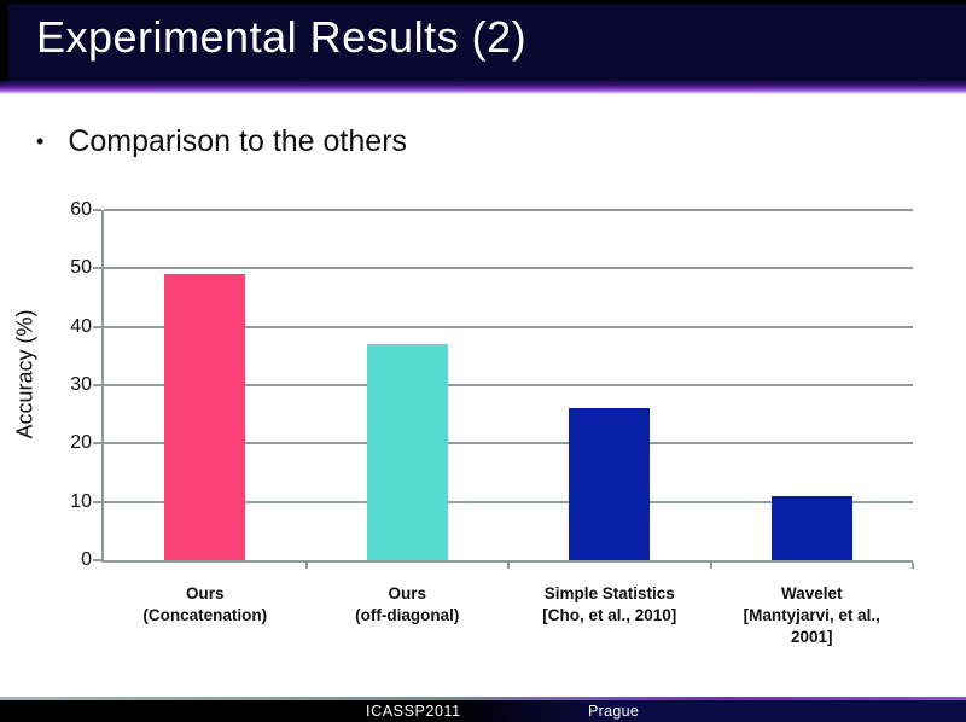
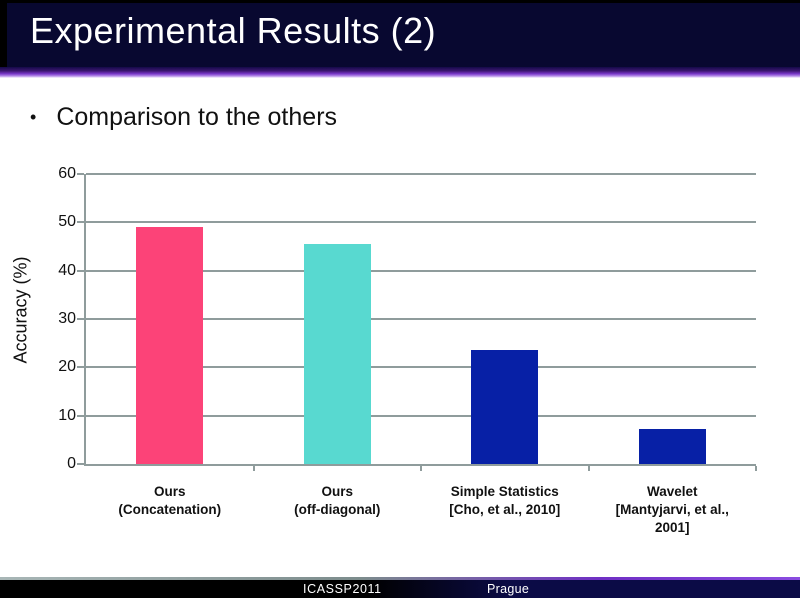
Ours (off-diagonal): 37 -> 46
Simple Statistics [Cho, et al., 2010]: 26 -> 24
Wavelet [Mantyjarvi, et al., 2001]: 11 -> 7
